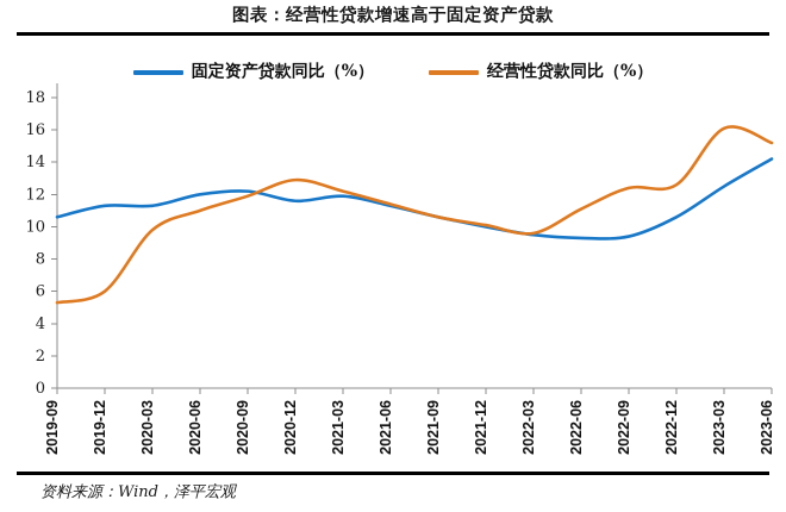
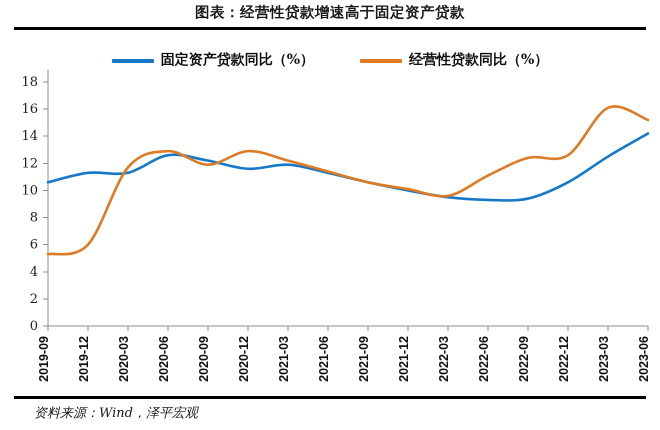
经营性贷款同比（%）/2020-03: 9.8 -> 11.7
固定资产贷款同比（%）/2020-06: 12.0 -> 12.6
经营性贷款同比（%）/2020-06: 11.0 -> 12.9
